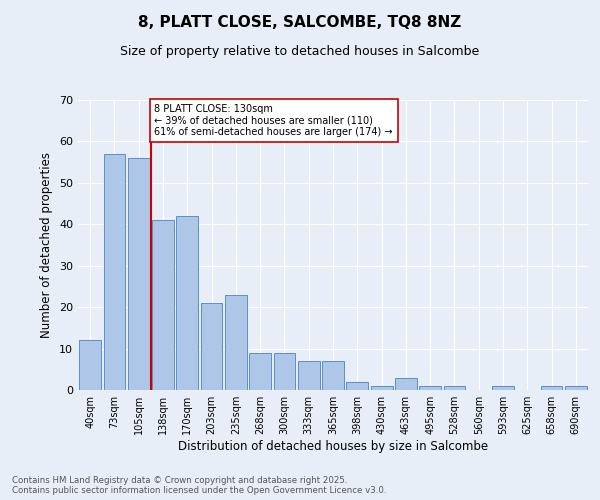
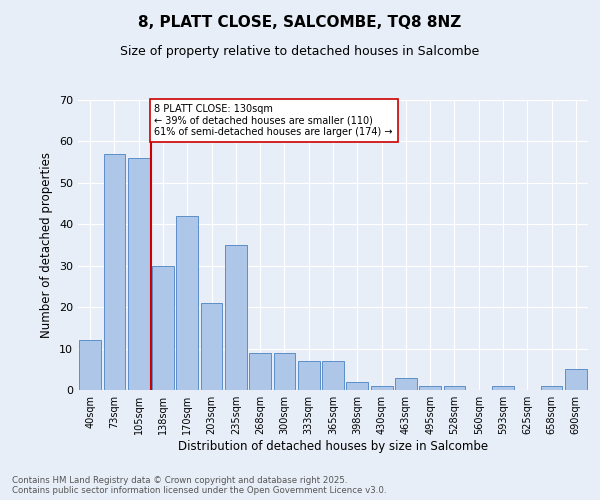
138sqm: 41 -> 30
235sqm: 23 -> 35
690sqm: 1 -> 5
